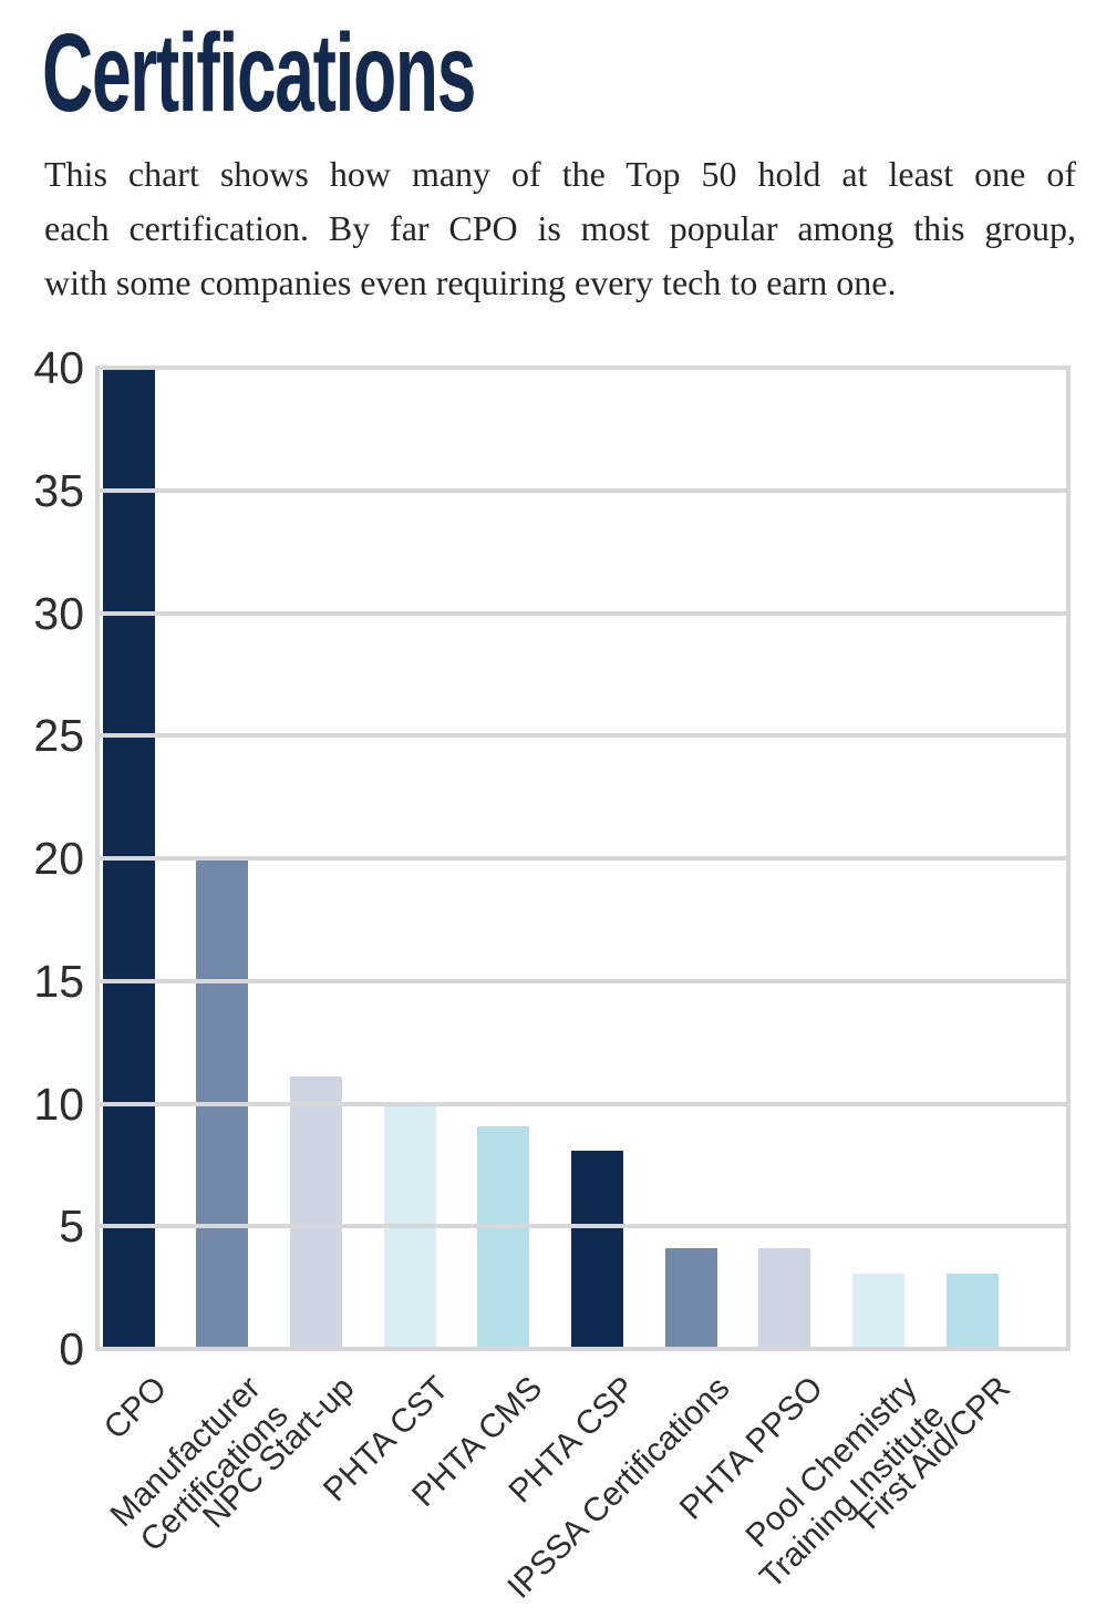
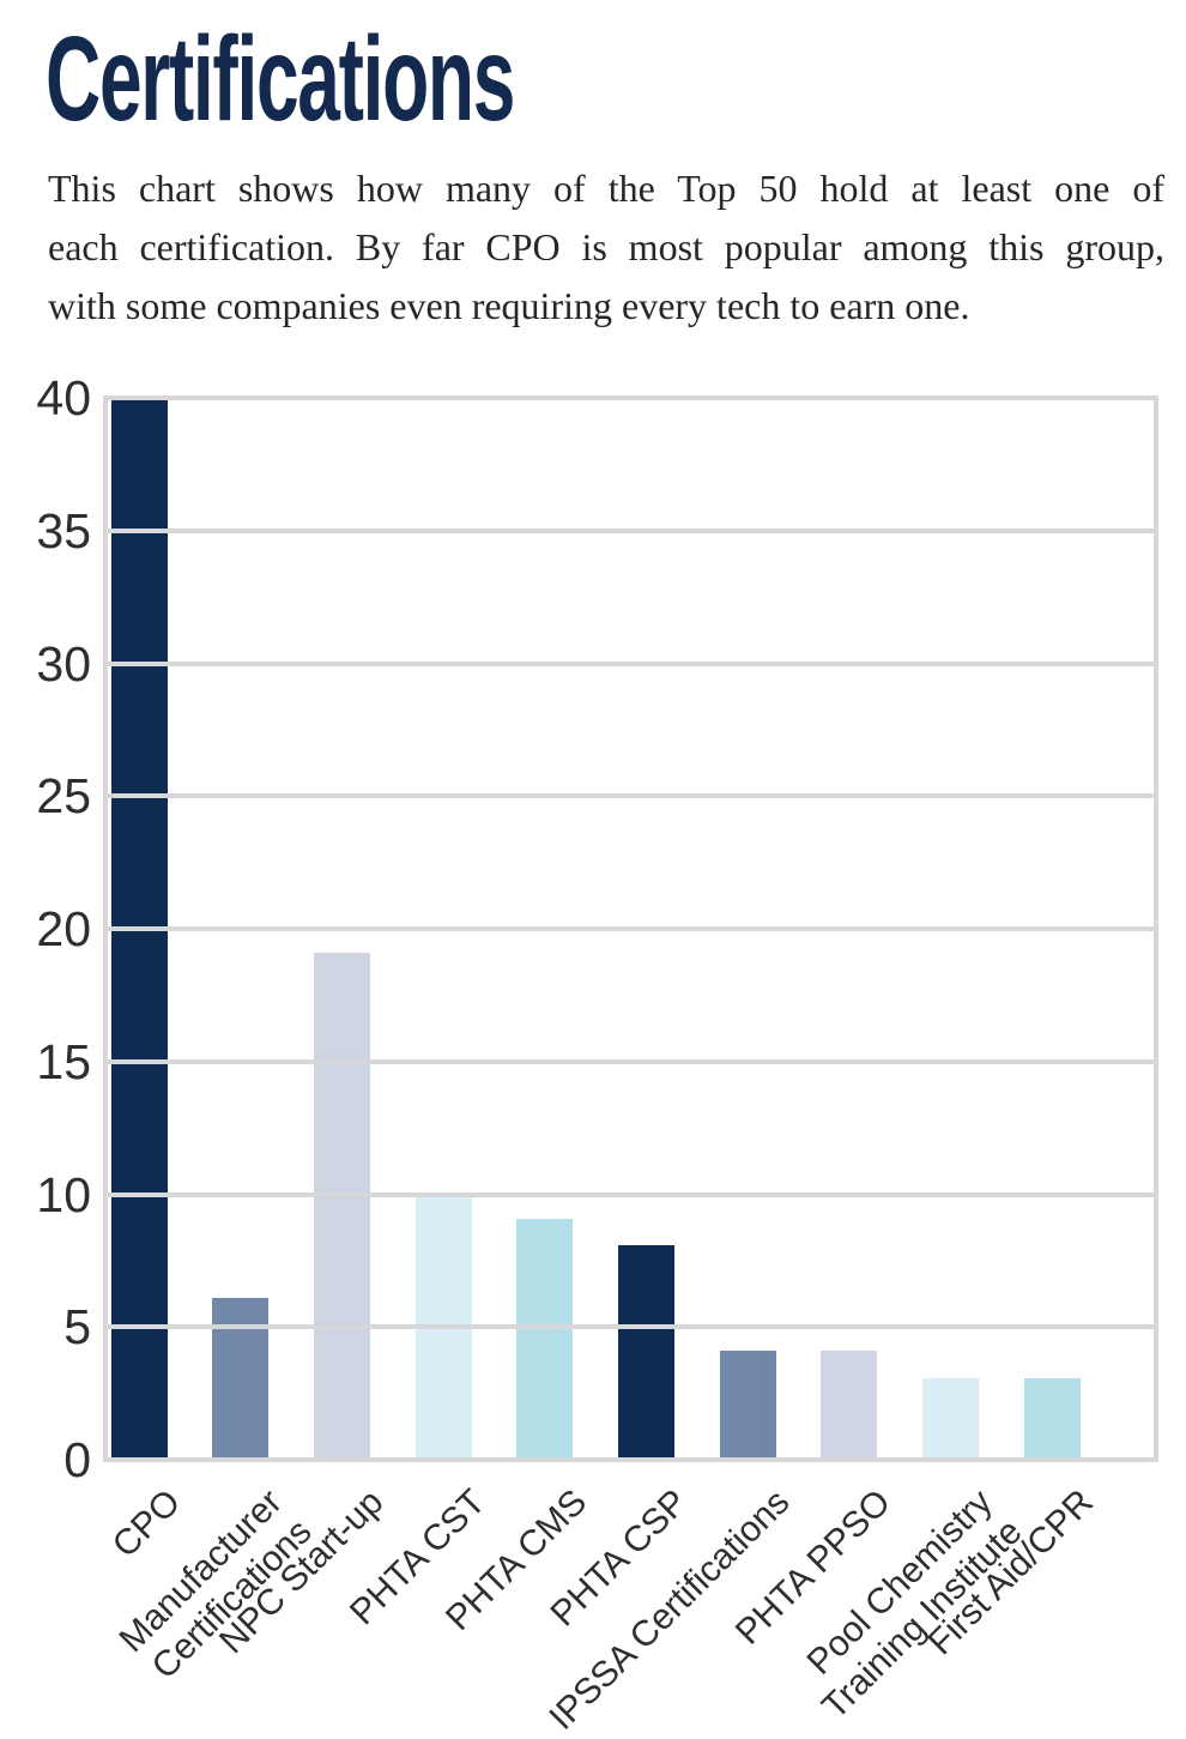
Manufacturer Certifications: 20 -> 6
NPC Start-up: 11 -> 19
